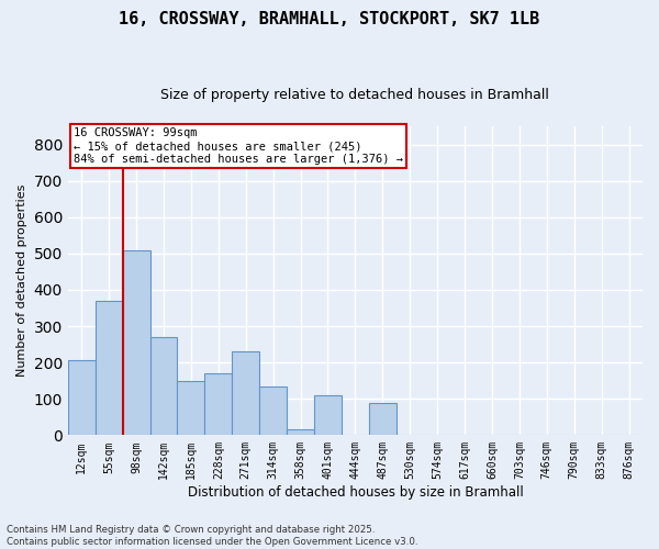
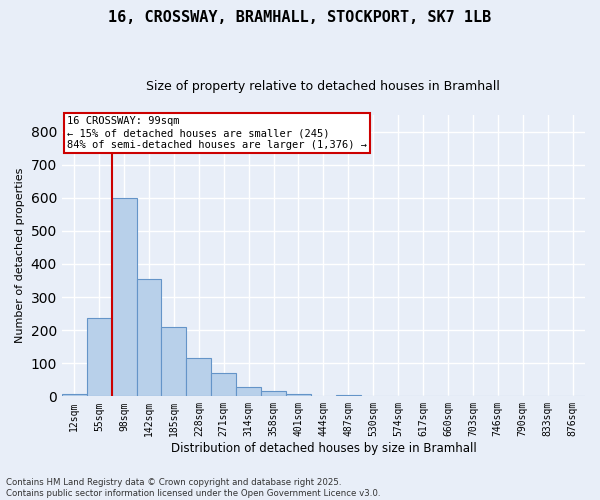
12sqm: 205 -> 8
55sqm: 370 -> 238
98sqm: 510 -> 600
142sqm: 270 -> 353
185sqm: 150 -> 208
228sqm: 170 -> 115
271sqm: 230 -> 70
314sqm: 135 -> 28
401sqm: 110 -> 8
487sqm: 90 -> 5
